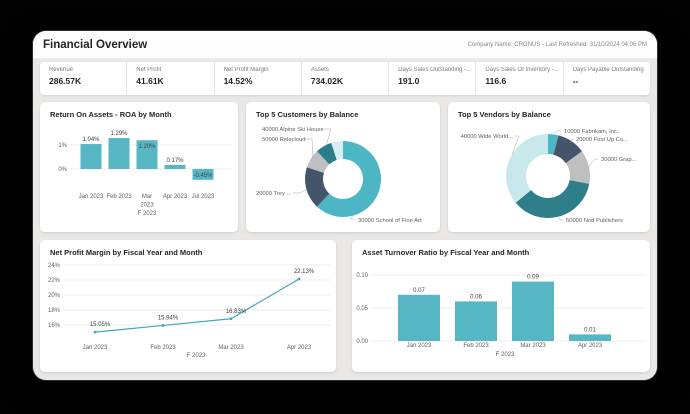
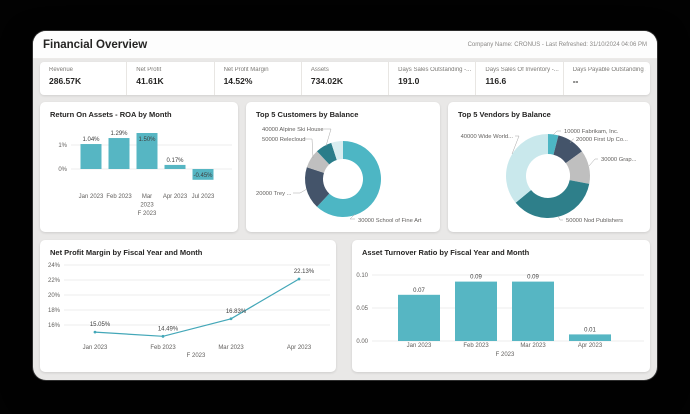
Return On Assets - ROA by Month/Mar 2023: 1.20% -> 1.50%
Net Profit Margin by Fiscal Year and Month/Feb 2023: 15.94% -> 14.49%
Asset Turnover Ratio by Fiscal Year and Month/Feb 2023: 0.06 -> 0.09
